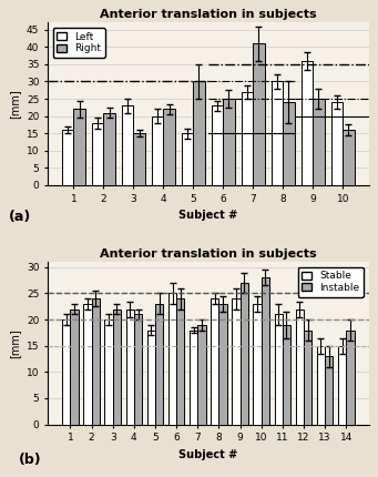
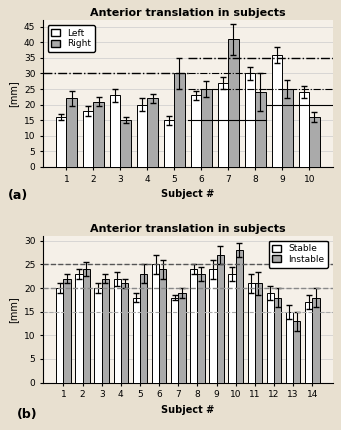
Instable/11: 19 -> 21
Stable/12: 22 -> 19
Stable/14: 15 -> 17
